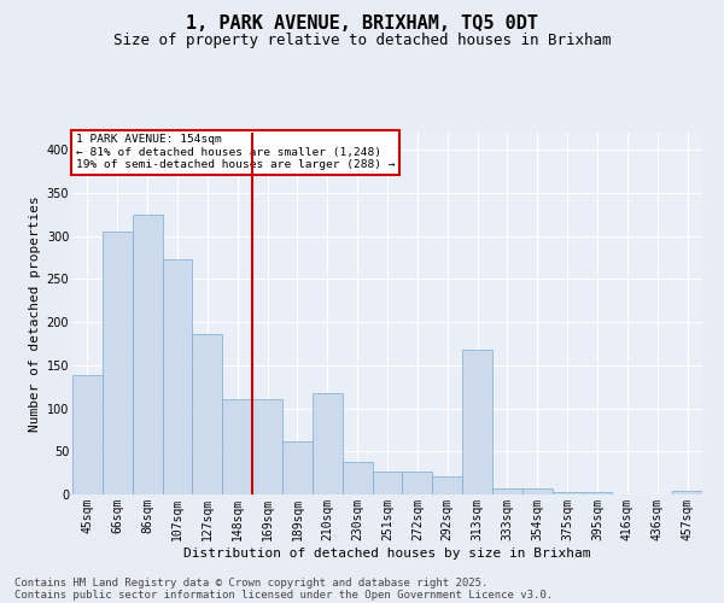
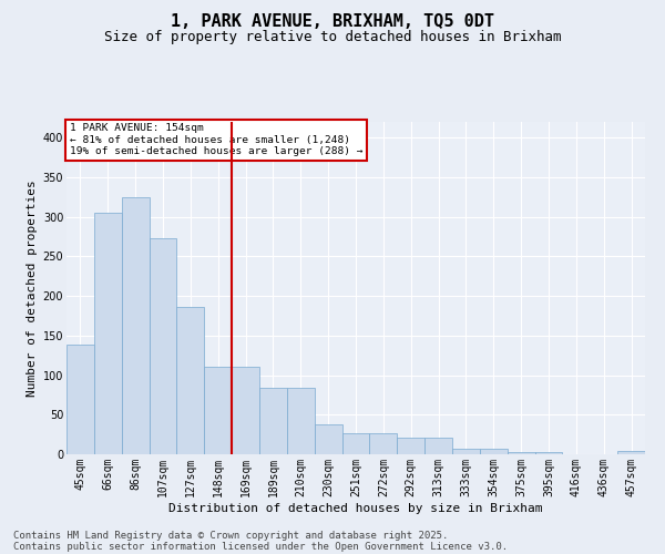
189sqm: 62 -> 84
210sqm: 118 -> 84
313sqm: 168 -> 21
